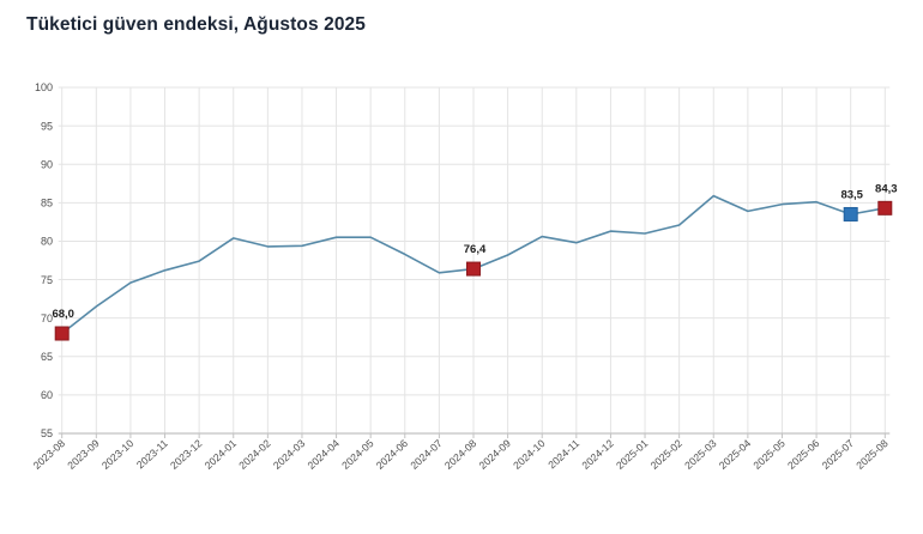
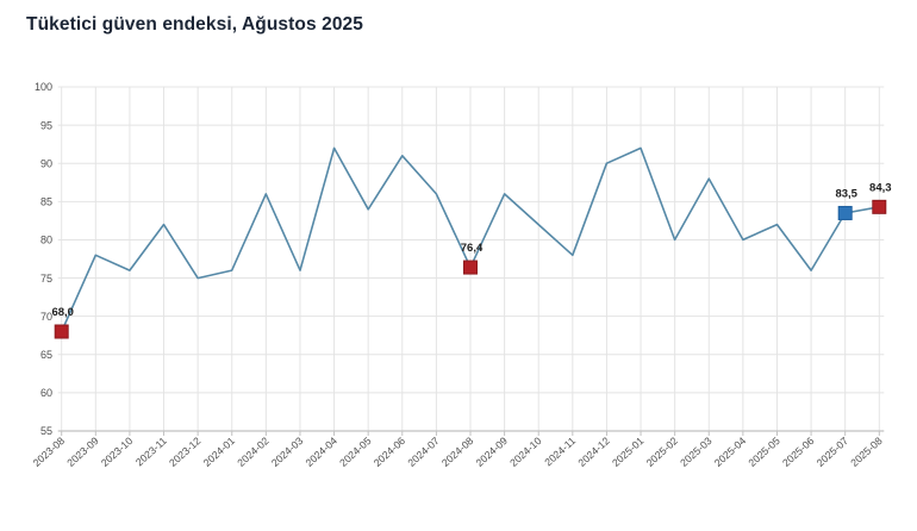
2023-09: 72 -> 78
2023-10: 75 -> 76
2023-11: 76 -> 82
2023-12: 77 -> 75
2024-01: 80 -> 76
2024-02: 79 -> 86
2024-03: 79 -> 76
2024-04: 80 -> 92
2024-05: 80 -> 84
2024-06: 78 -> 91
2024-07: 76 -> 86
2024-09: 78 -> 86
2024-10: 81 -> 82
2024-11: 80 -> 78
2024-12: 81 -> 90
2025-01: 81 -> 92
2025-02: 82 -> 80
2025-03: 86 -> 88
2025-04: 84 -> 80
2025-05: 85 -> 82
2025-06: 85 -> 76
